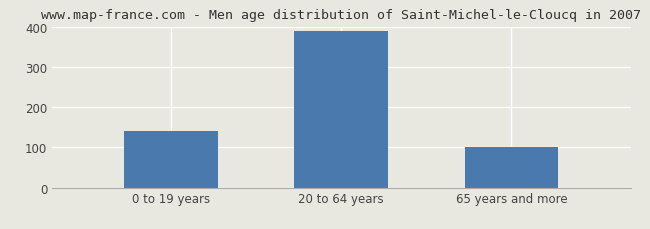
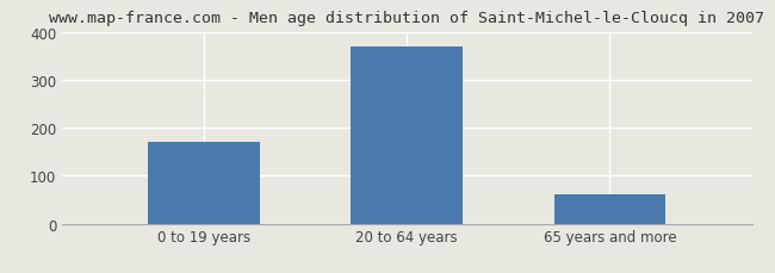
0 to 19 years: 140 -> 170
20 to 64 years: 390 -> 370
65 years and more: 100 -> 60
